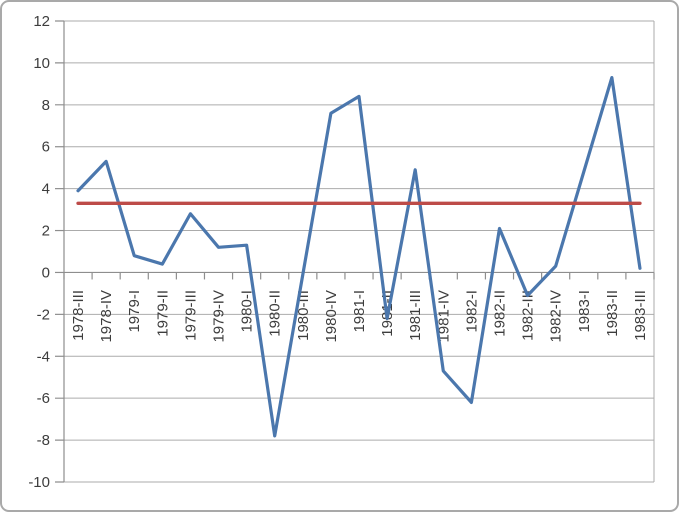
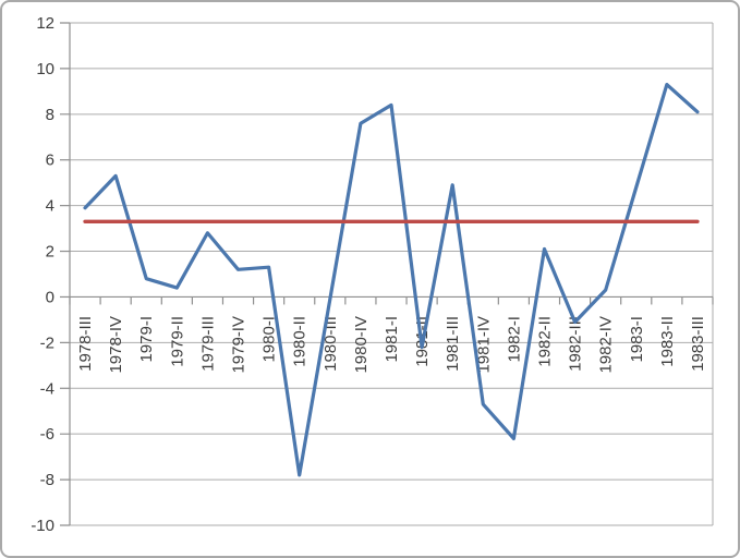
1983-III: 0.2 -> 8.1
